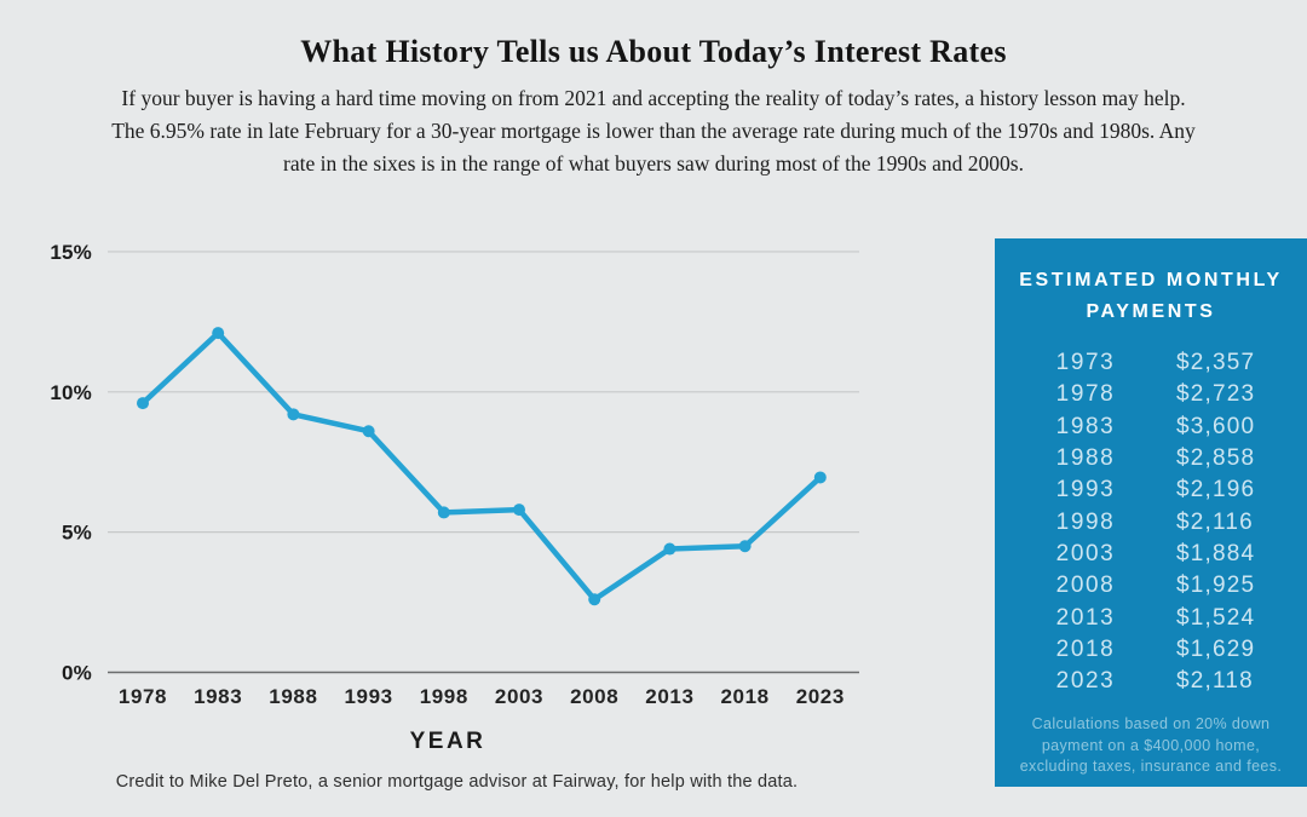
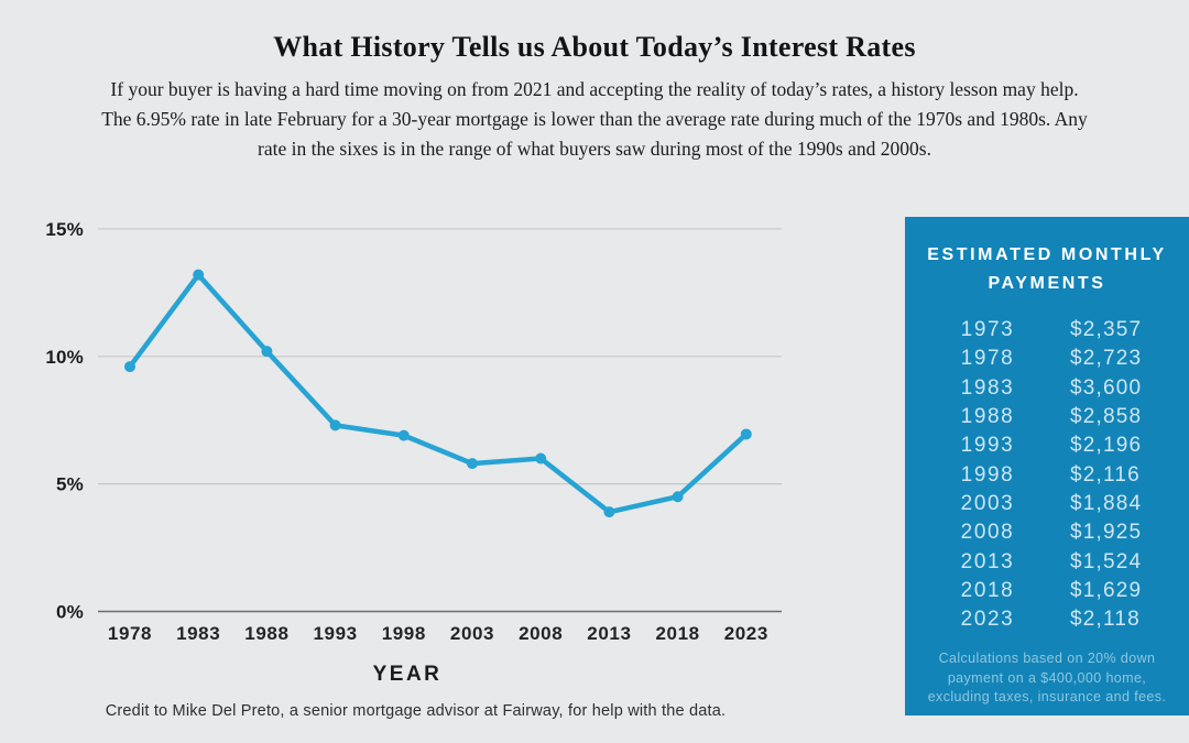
1983: 12.1% -> 13.2%
1988: 9.2% -> 10.2%
1993: 8.6% -> 7.3%
1998: 5.7% -> 6.9%
2008: 2.6% -> 6.0%
2013: 4.4% -> 3.9%
